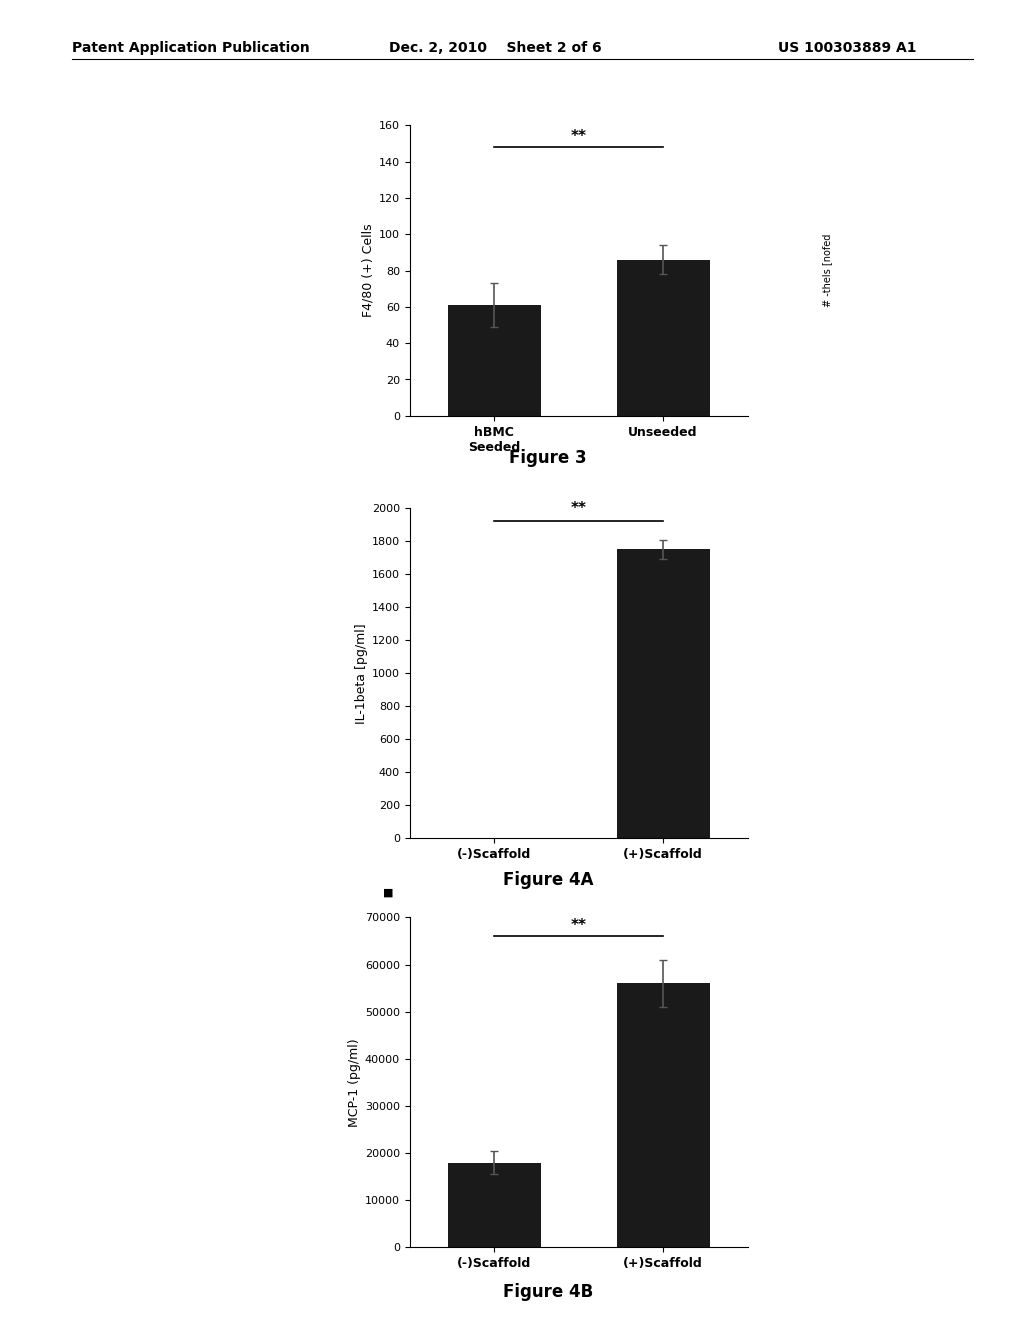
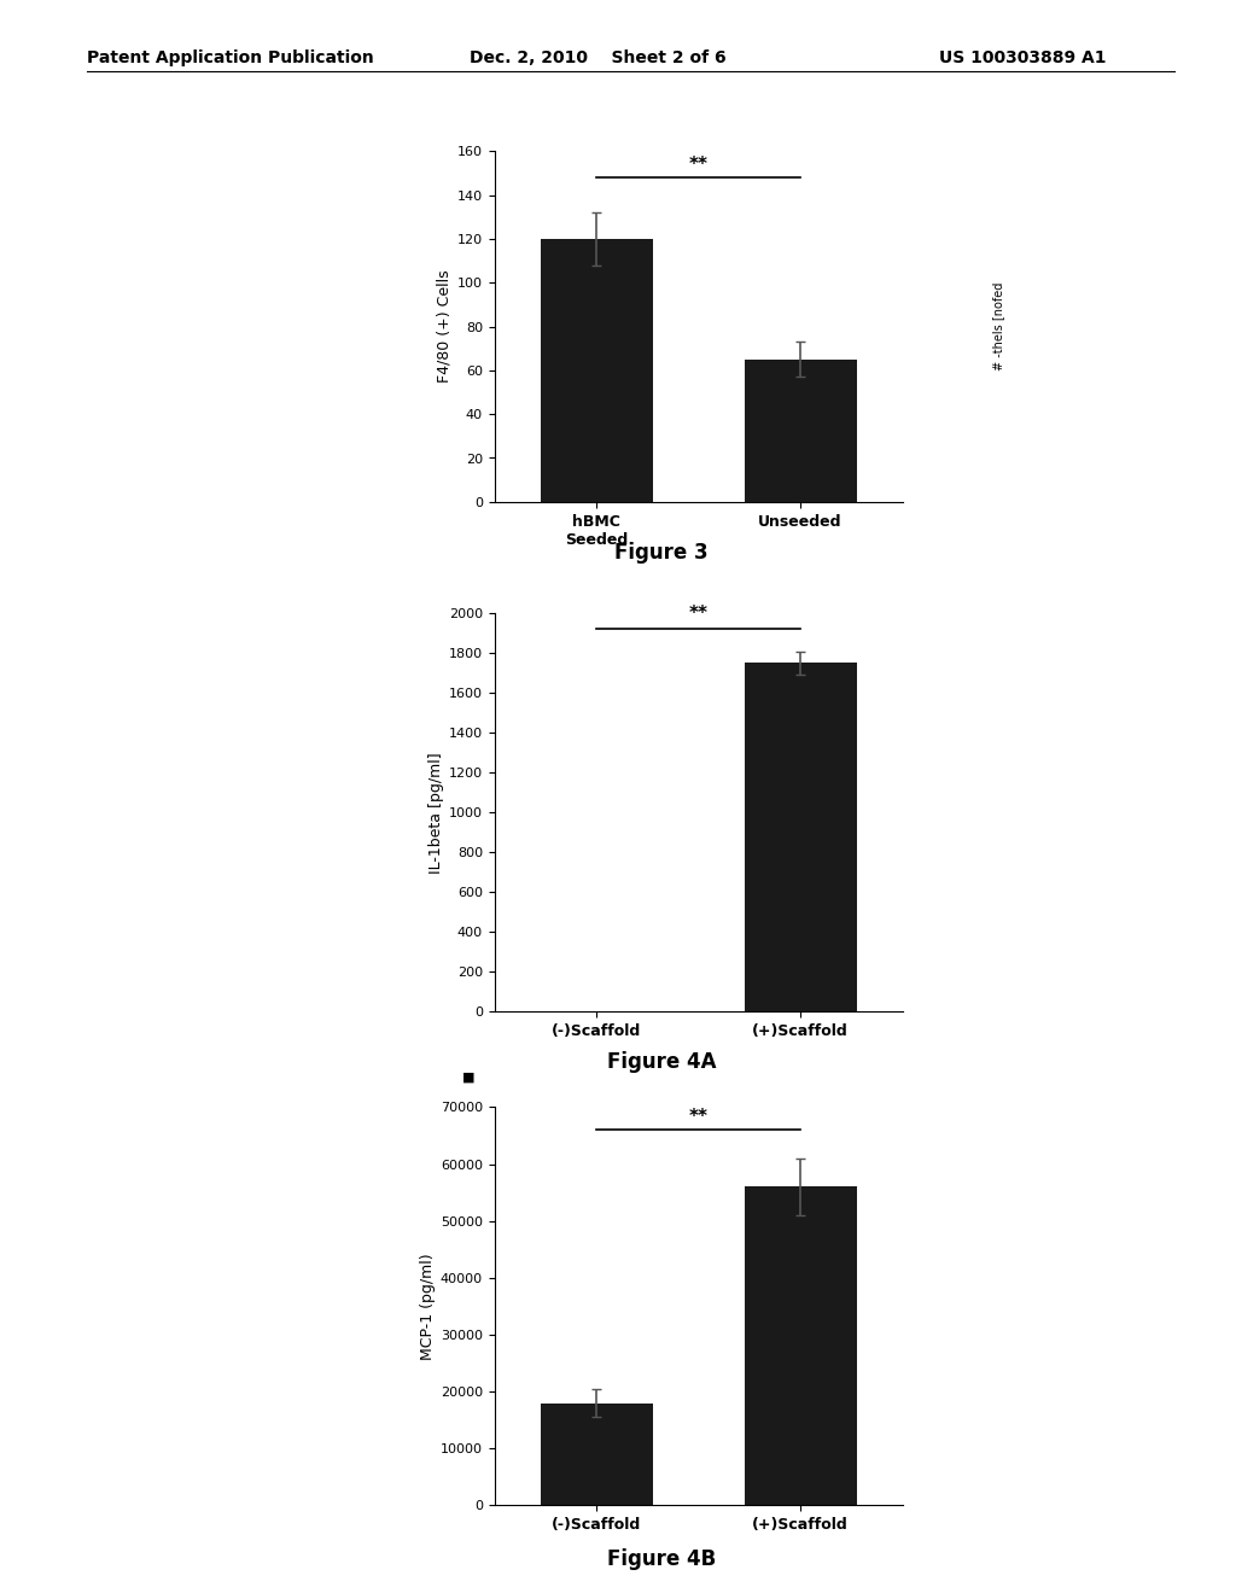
hBMC Seeded: 61 -> 120
Unseeded: 86 -> 65
